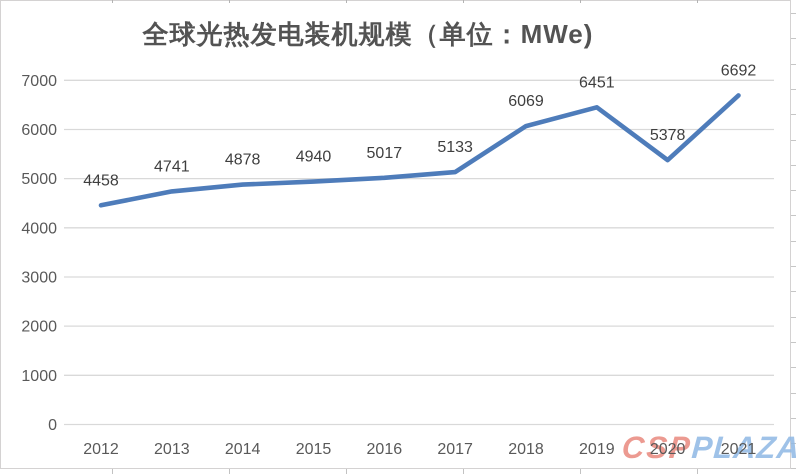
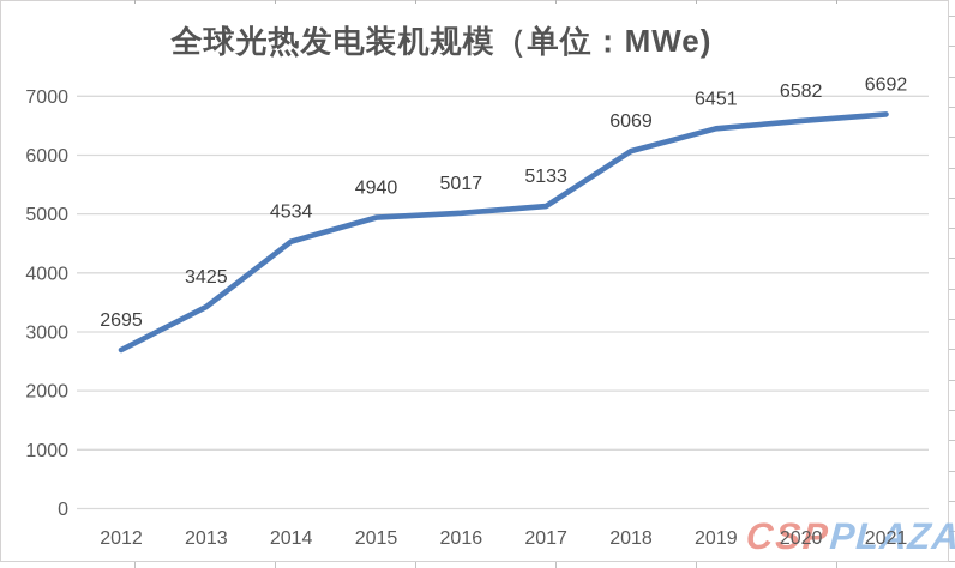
2012: 4458 -> 2695
2013: 4741 -> 3425
2014: 4878 -> 4534
2020: 5378 -> 6582
